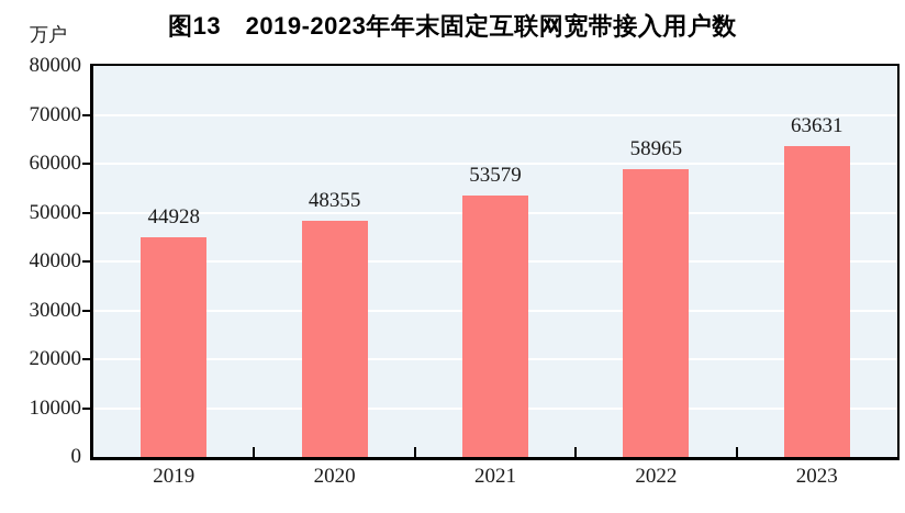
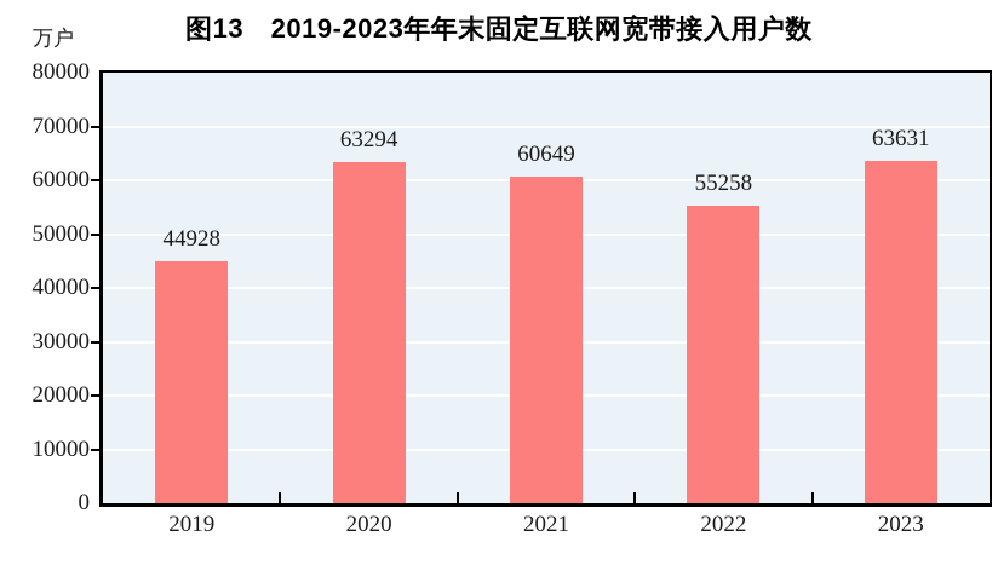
2020: 48355 -> 63294
2021: 53579 -> 60649
2022: 58965 -> 55258
